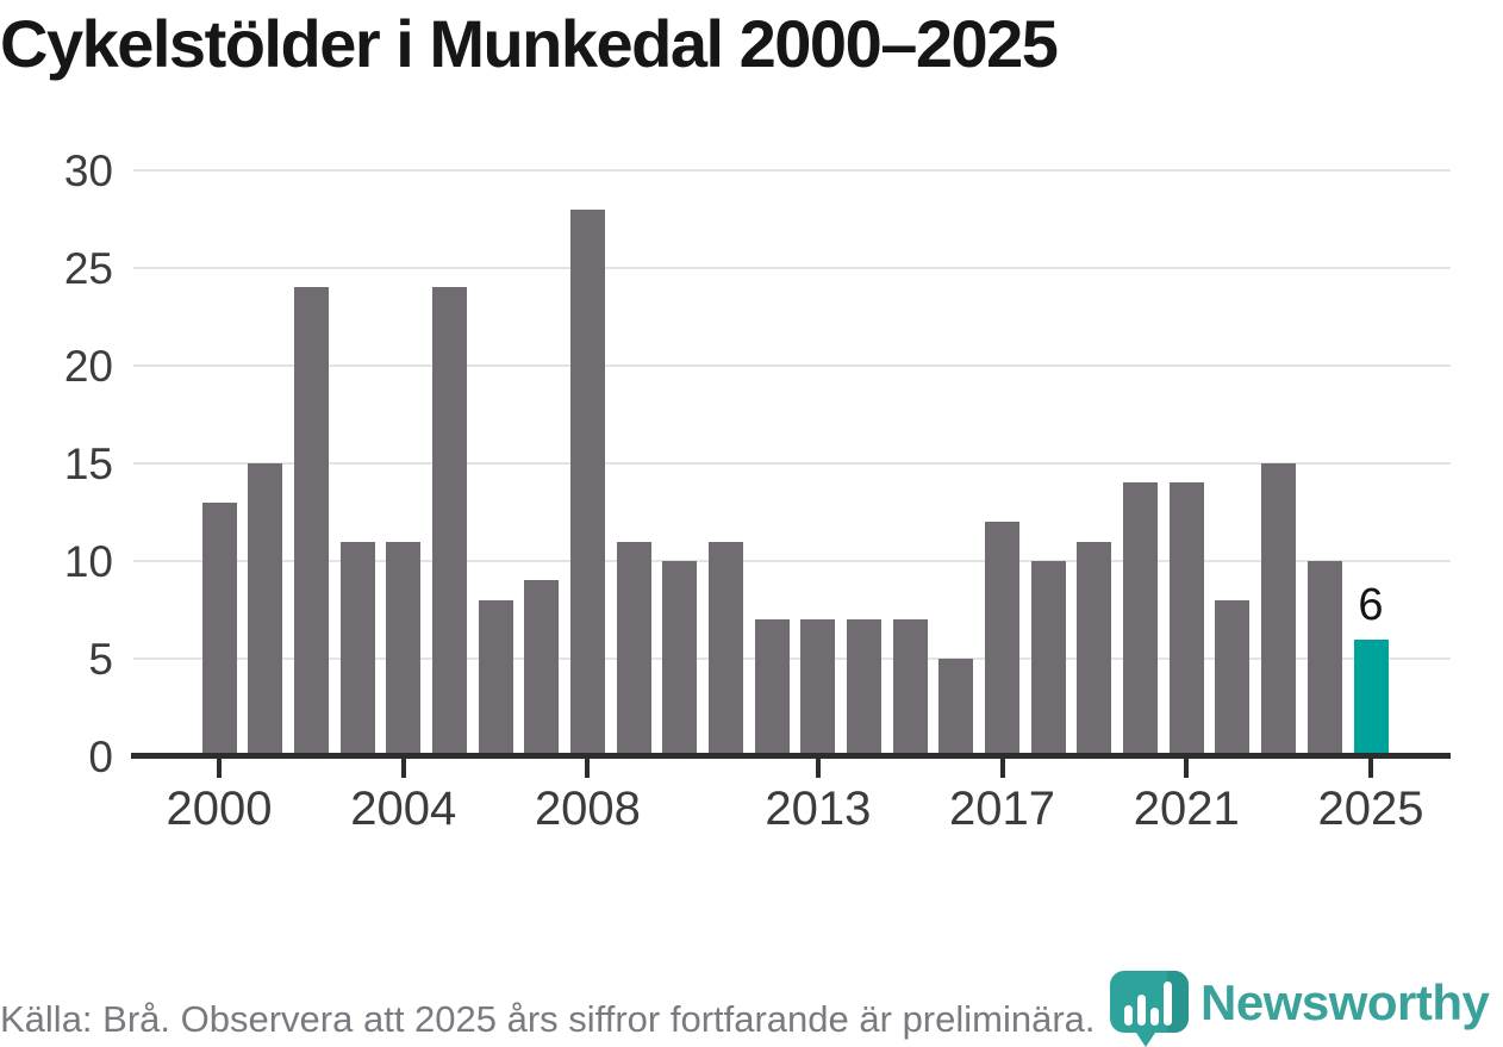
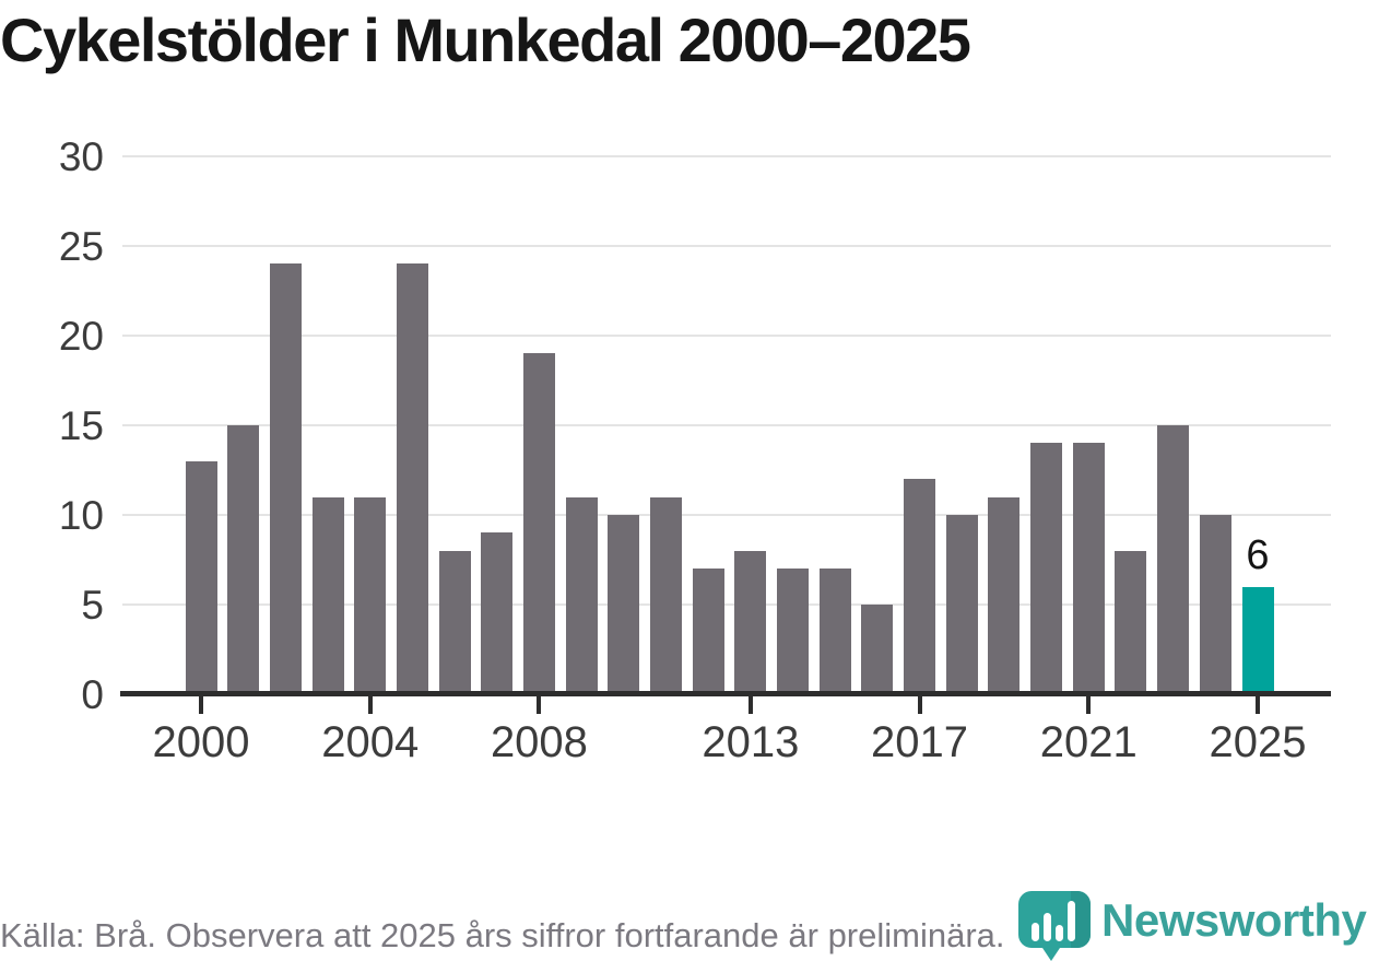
2008: 28 -> 19
2013: 7 -> 8
